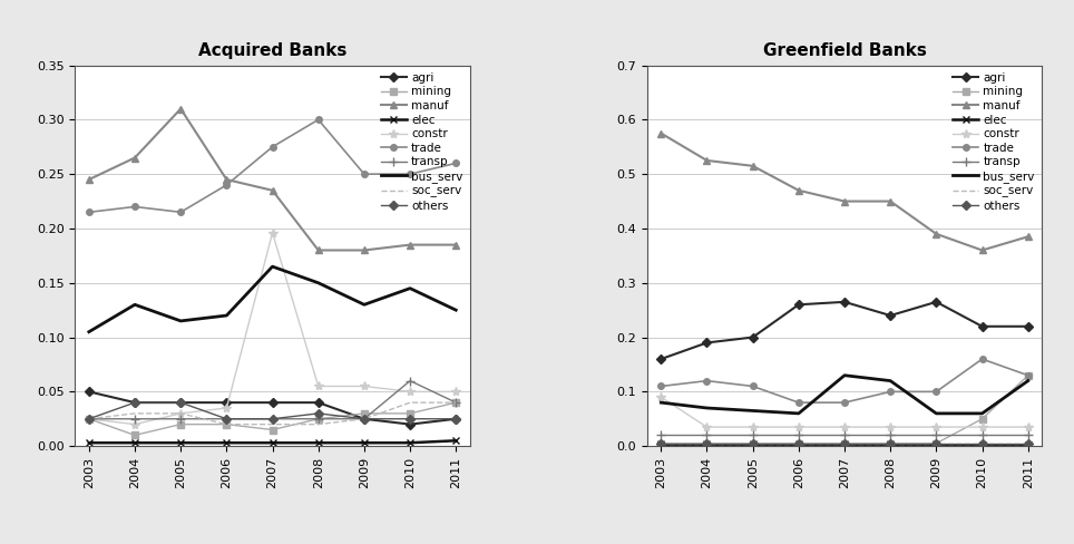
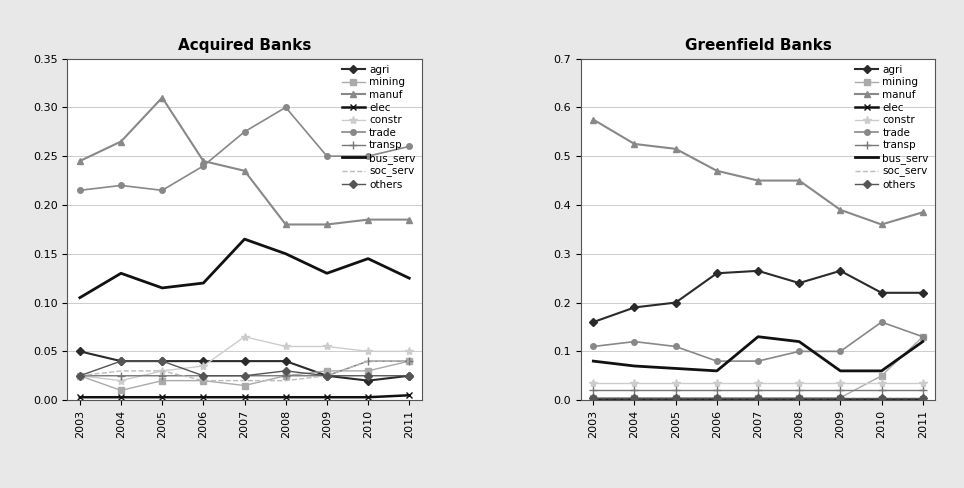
Acquired Banks/constr/2007: 0.196 -> 0.065
Acquired Banks/transp/2010: 0.060 -> 0.040
Greenfield Banks/constr/2003: 0.090 -> 0.035
